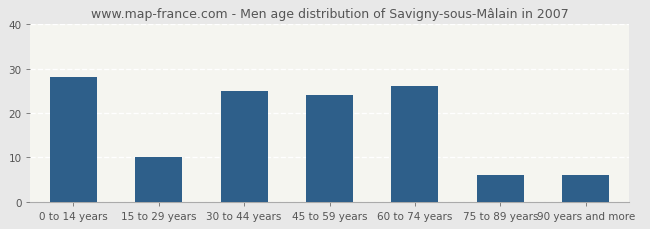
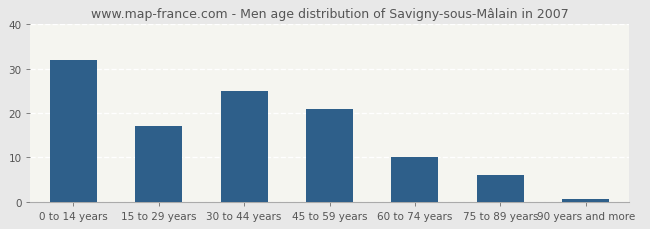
0 to 14 years: 28.0 -> 32.0
15 to 29 years: 10.0 -> 17.0
45 to 59 years: 24.0 -> 21.0
60 to 74 years: 26.0 -> 10.0
90 years and more: 6.0 -> 0.5
